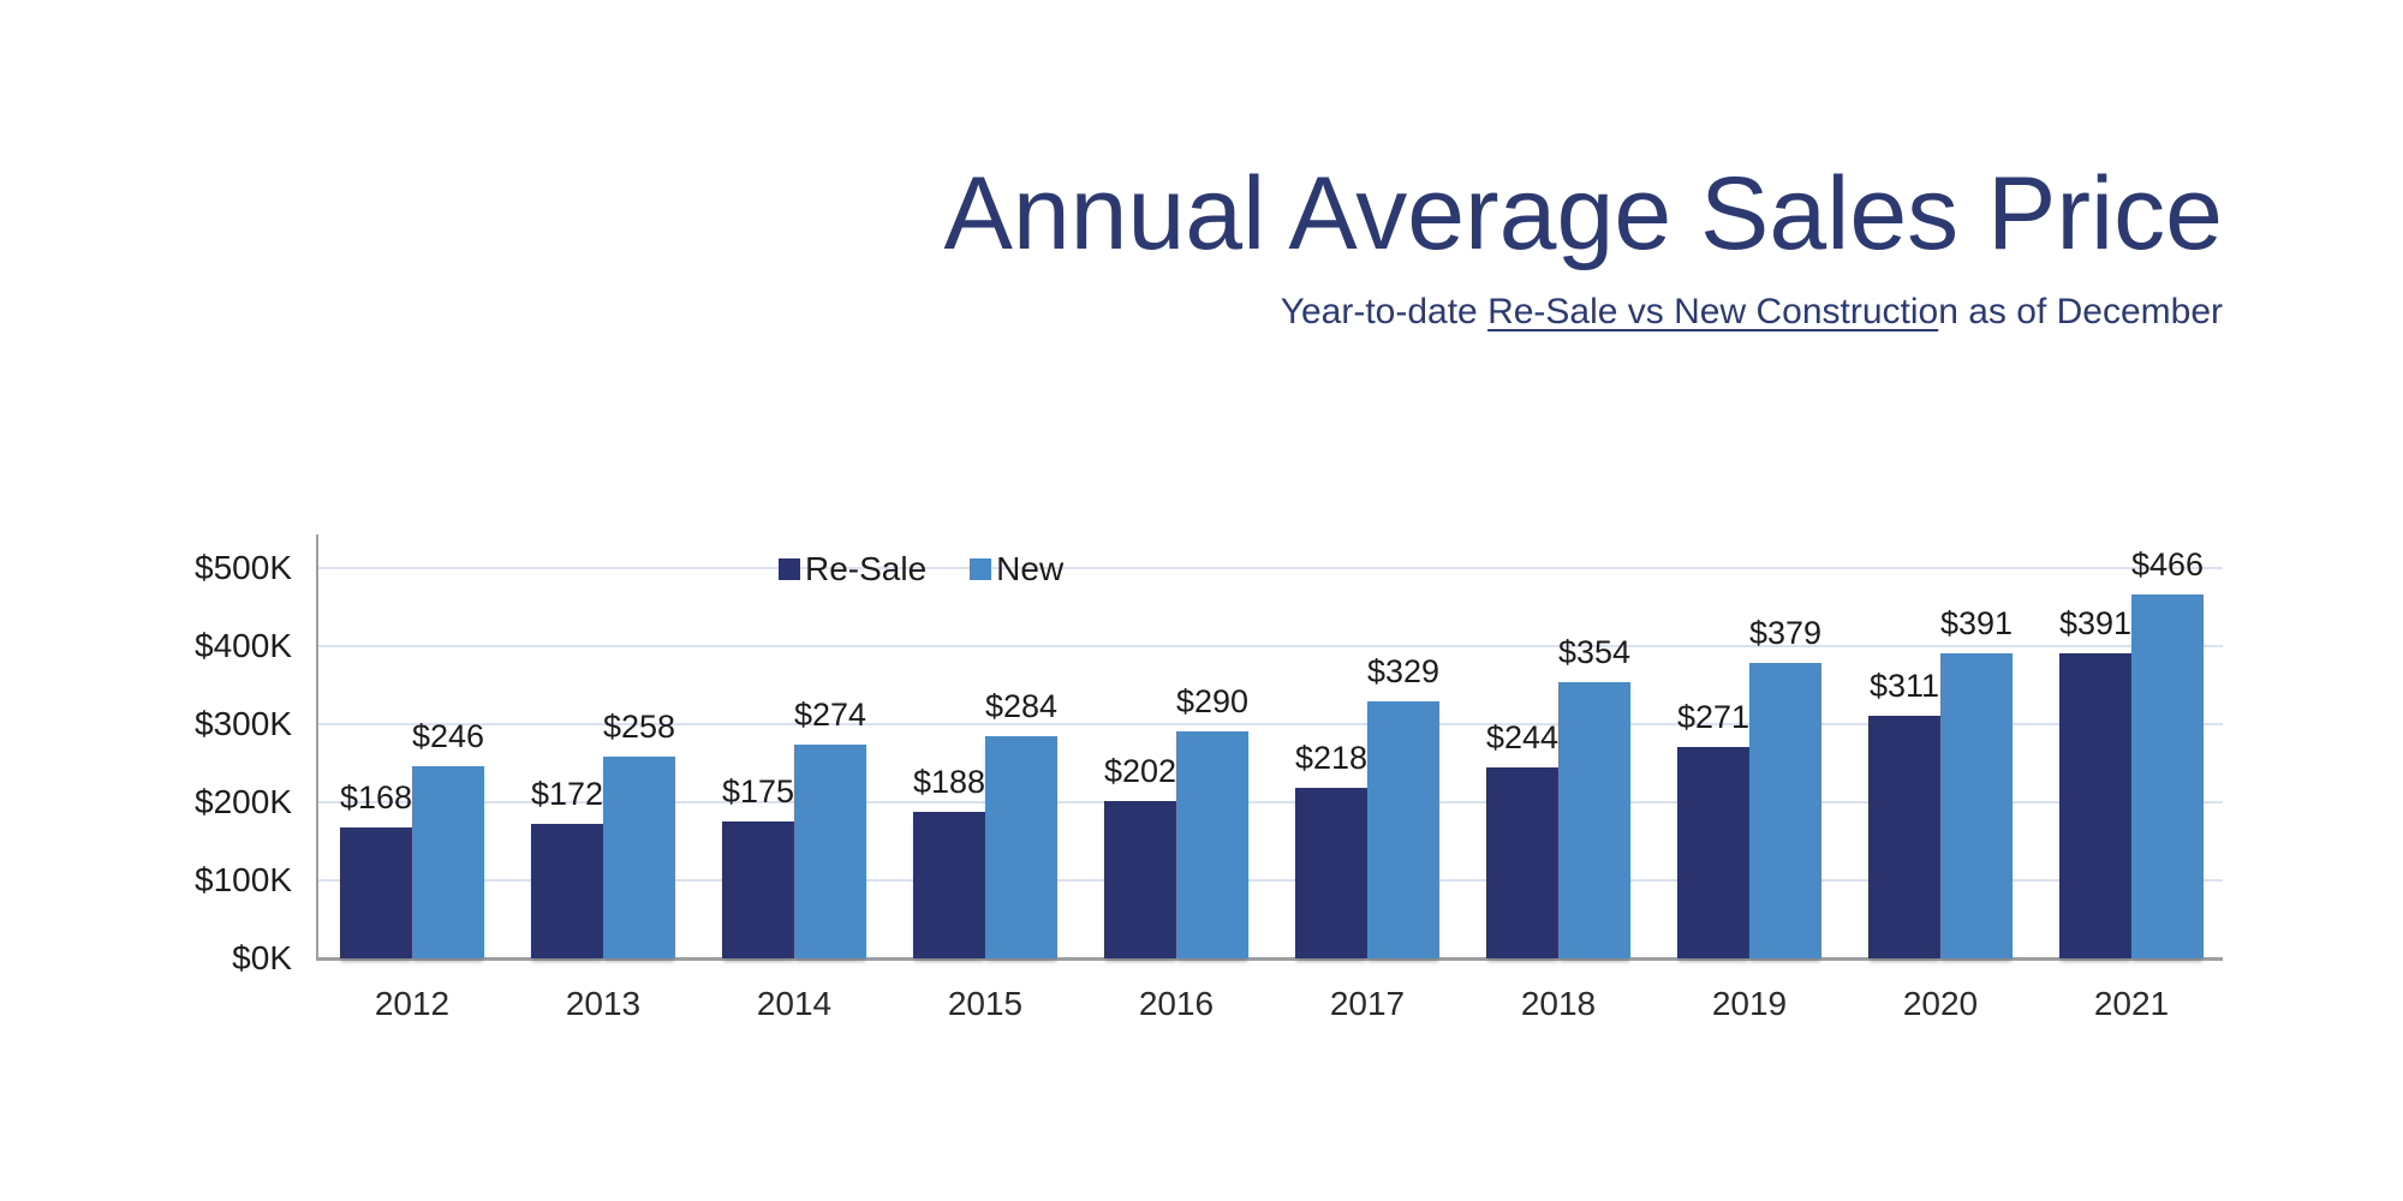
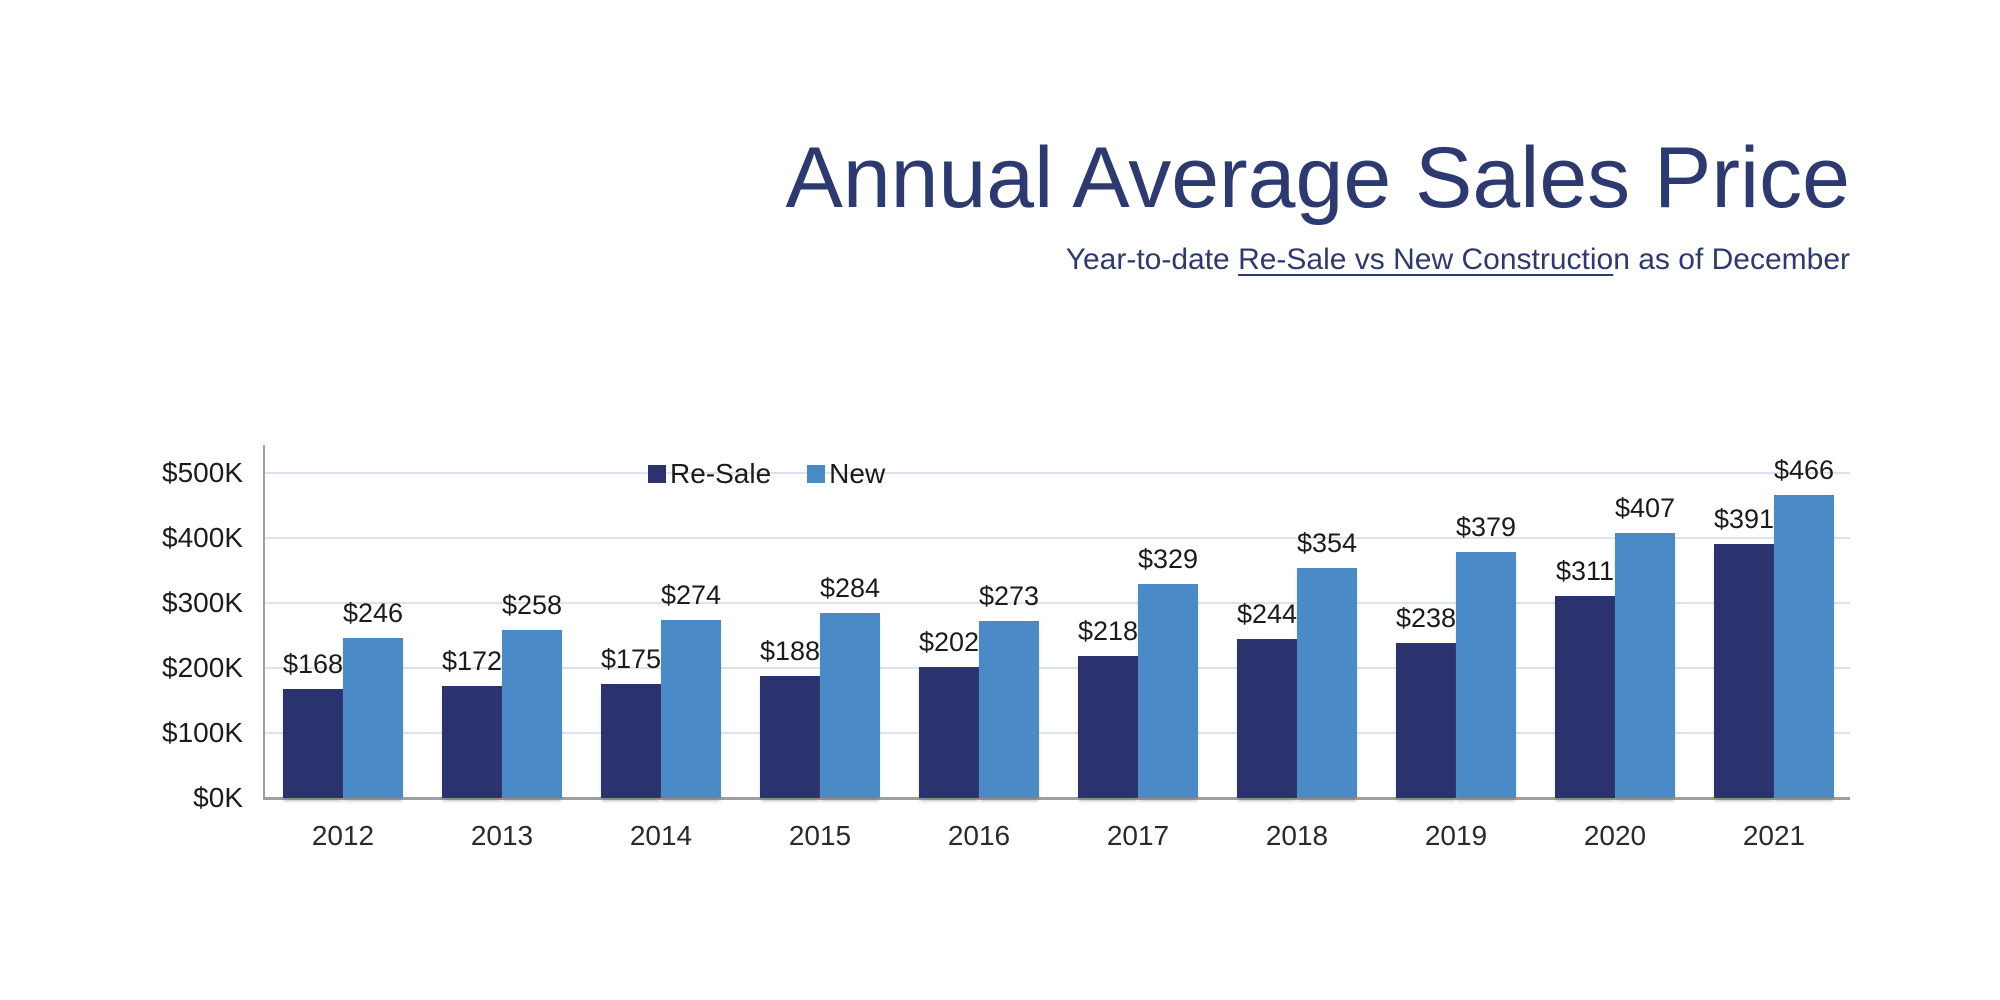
New/2016: $290 -> $273
Re-Sale/2019: $271 -> $238
New/2020: $391 -> $407
